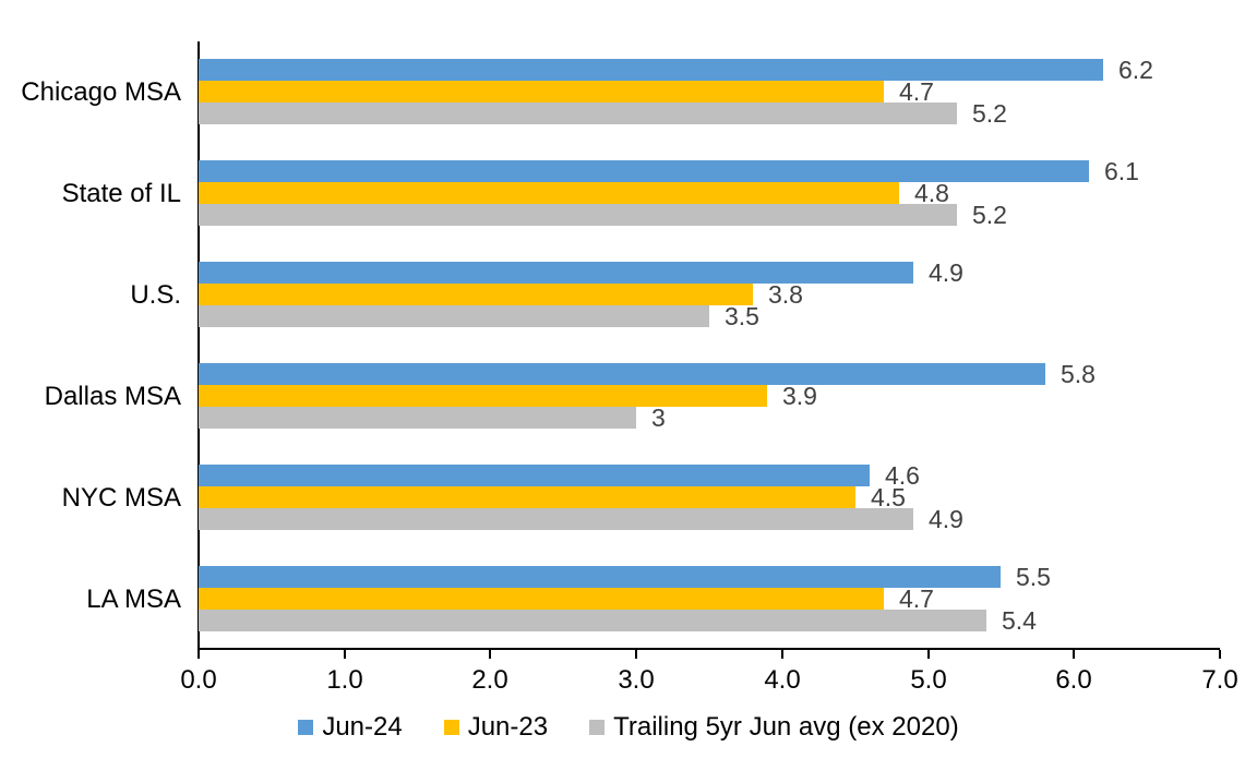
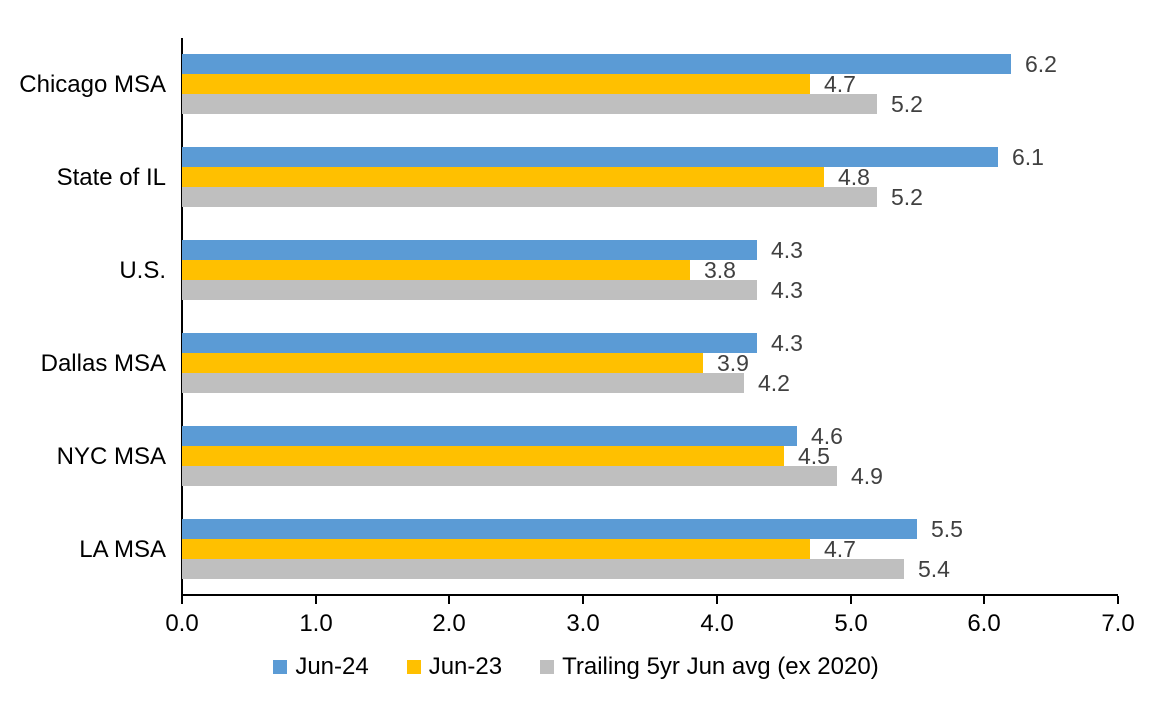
Jun-24/U.S.: 4.9 -> 4.3
Trailing 5yr Jun avg (ex 2020)/U.S.: 3.5 -> 4.3
Jun-24/Dallas MSA: 5.8 -> 4.3
Trailing 5yr Jun avg (ex 2020)/Dallas MSA: 3 -> 4.2
